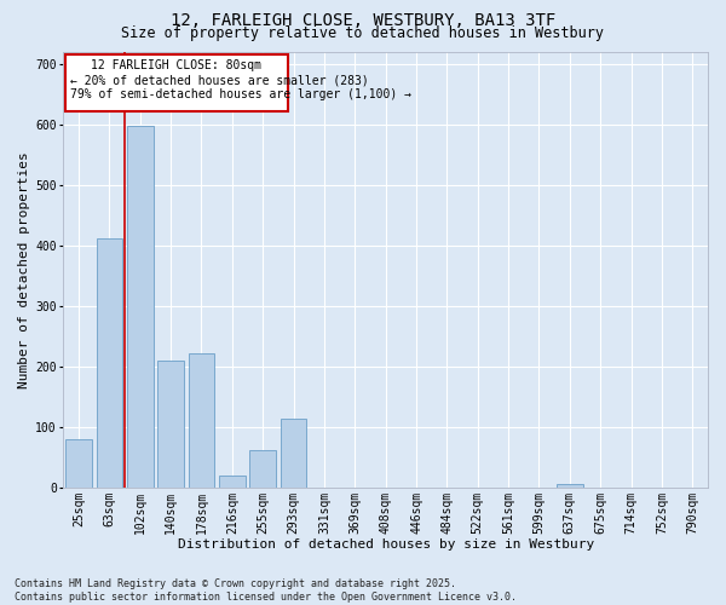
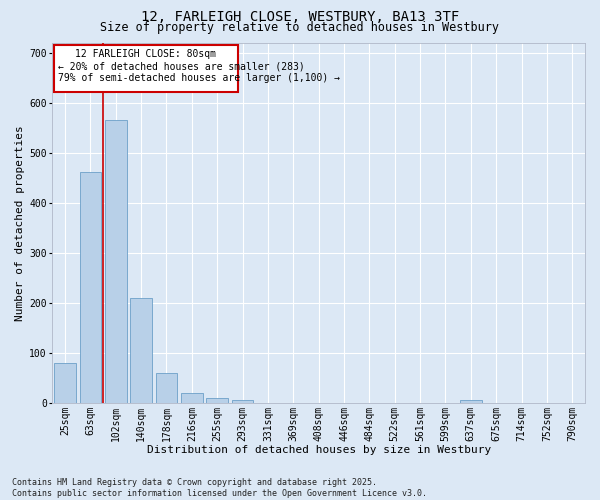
63sqm: 412 -> 462
102sqm: 598 -> 565
178sqm: 222 -> 60
255sqm: 62 -> 10
293sqm: 114 -> 5
